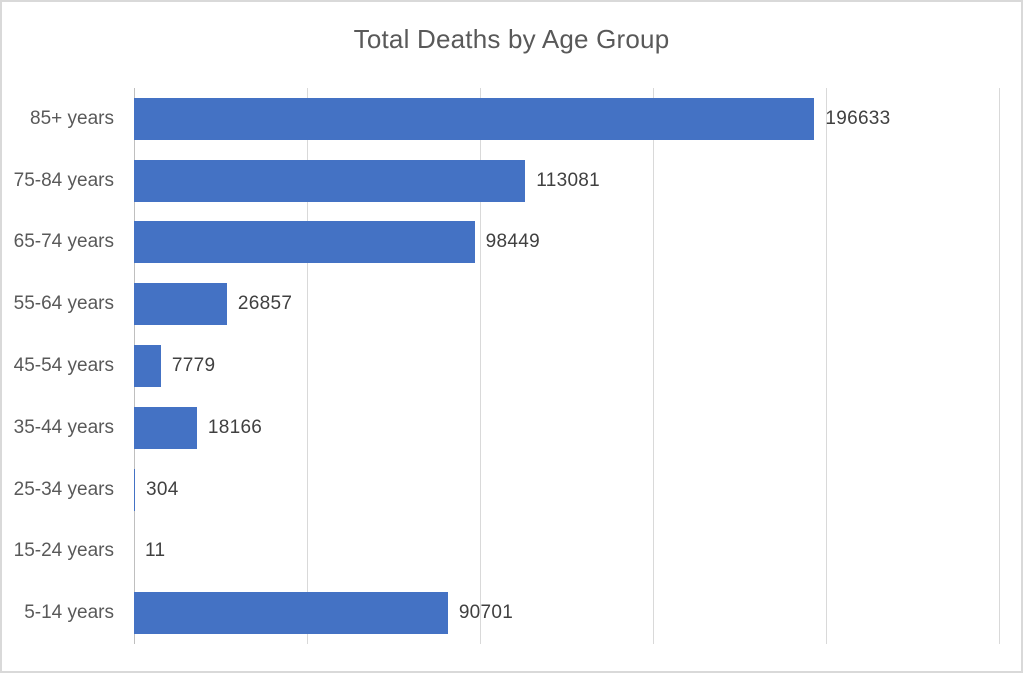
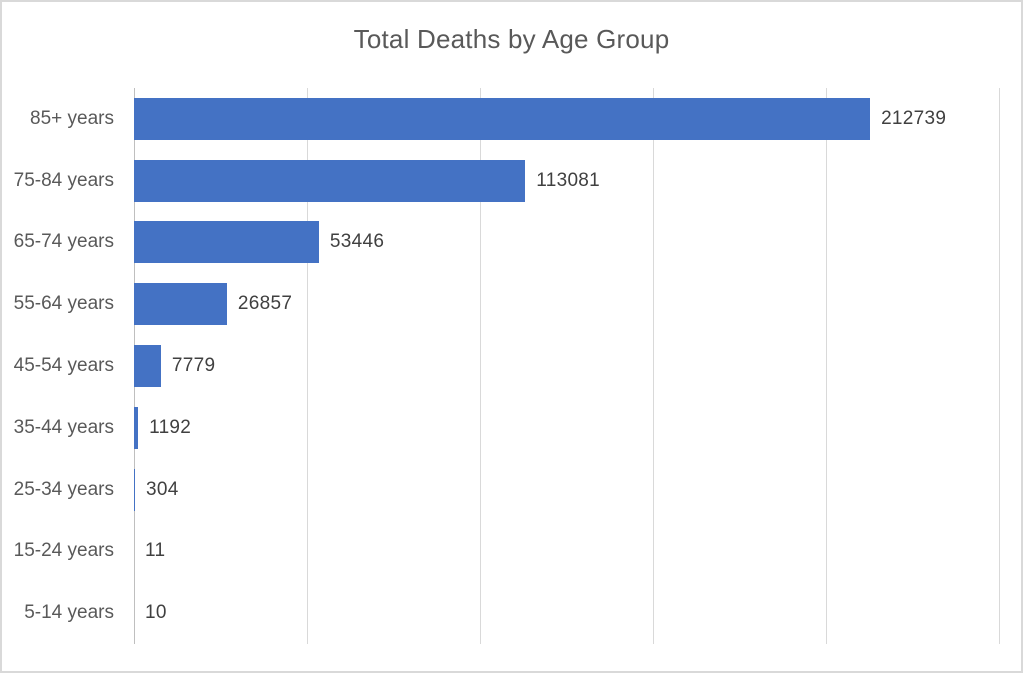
85+ years: 196633 -> 212739
65-74 years: 98449 -> 53446
35-44 years: 18166 -> 1192
5-14 years: 90701 -> 10
